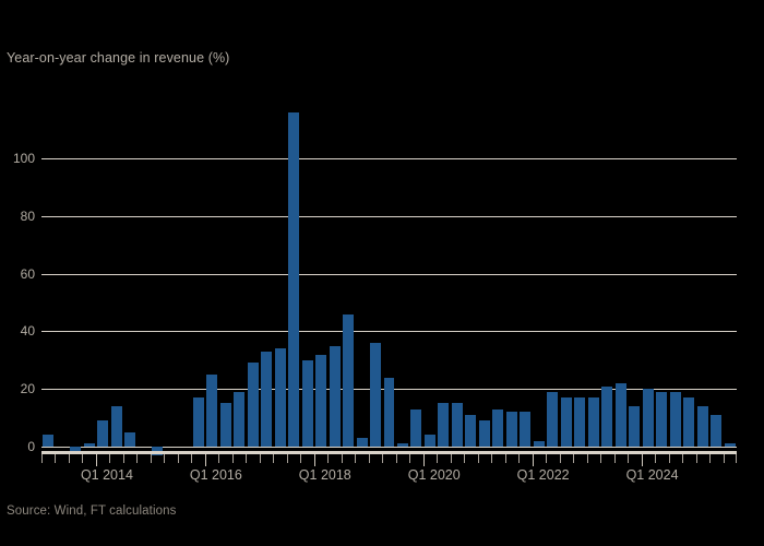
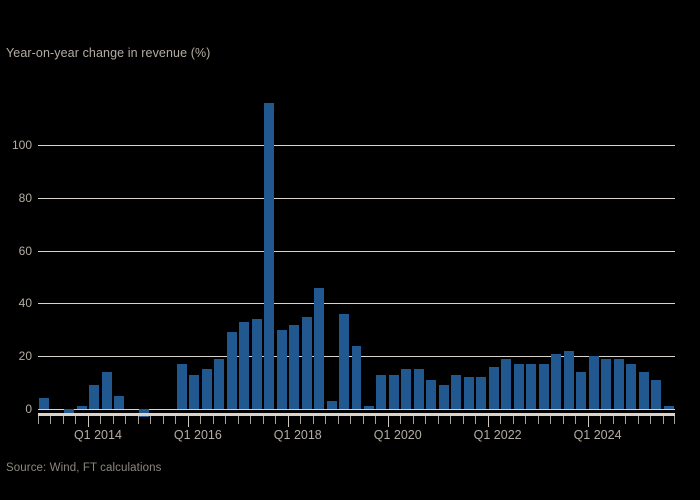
Q1 2016: 25 -> 13
Q1 2020: 4 -> 13
Q1 2022: 2 -> 16
